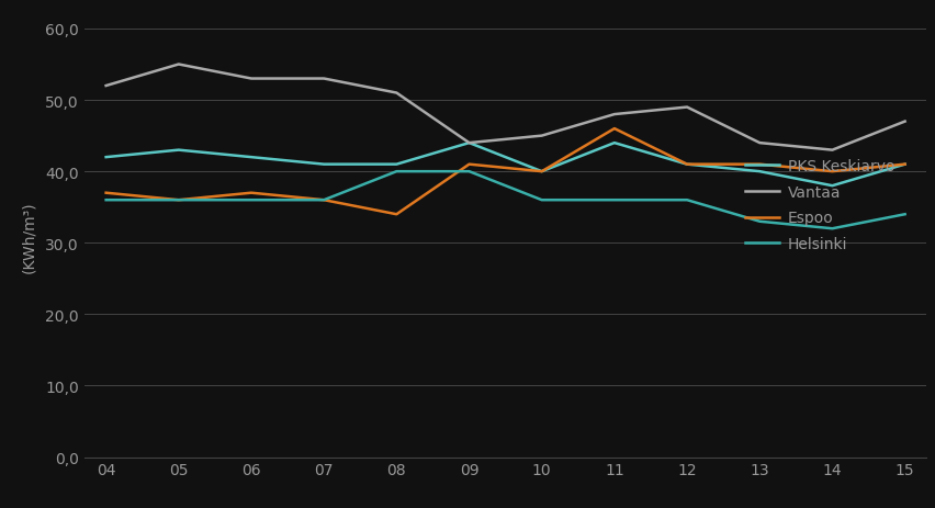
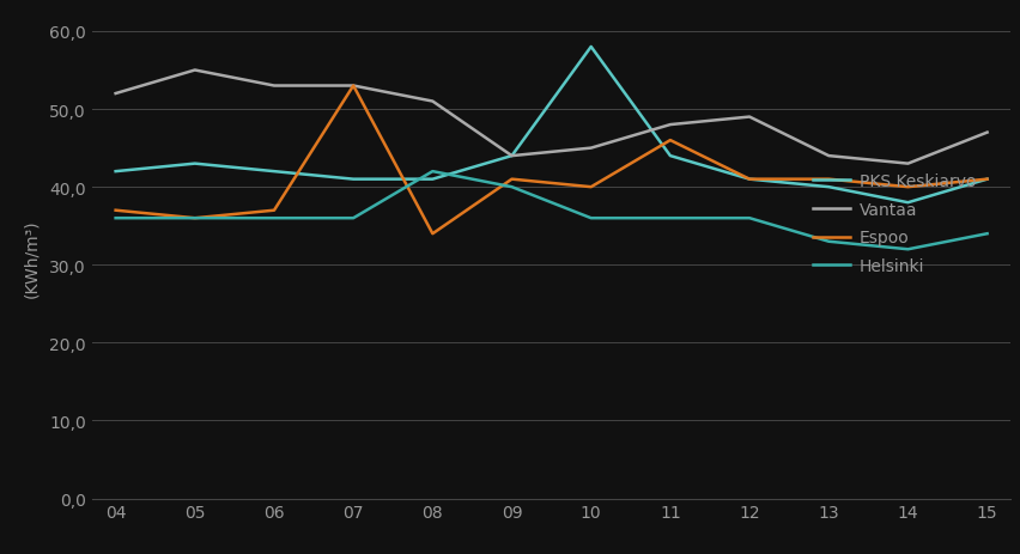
Espoo/07: 36 -> 53
Helsinki/08: 40 -> 42
PKS Keskiarvo/10: 40 -> 58
